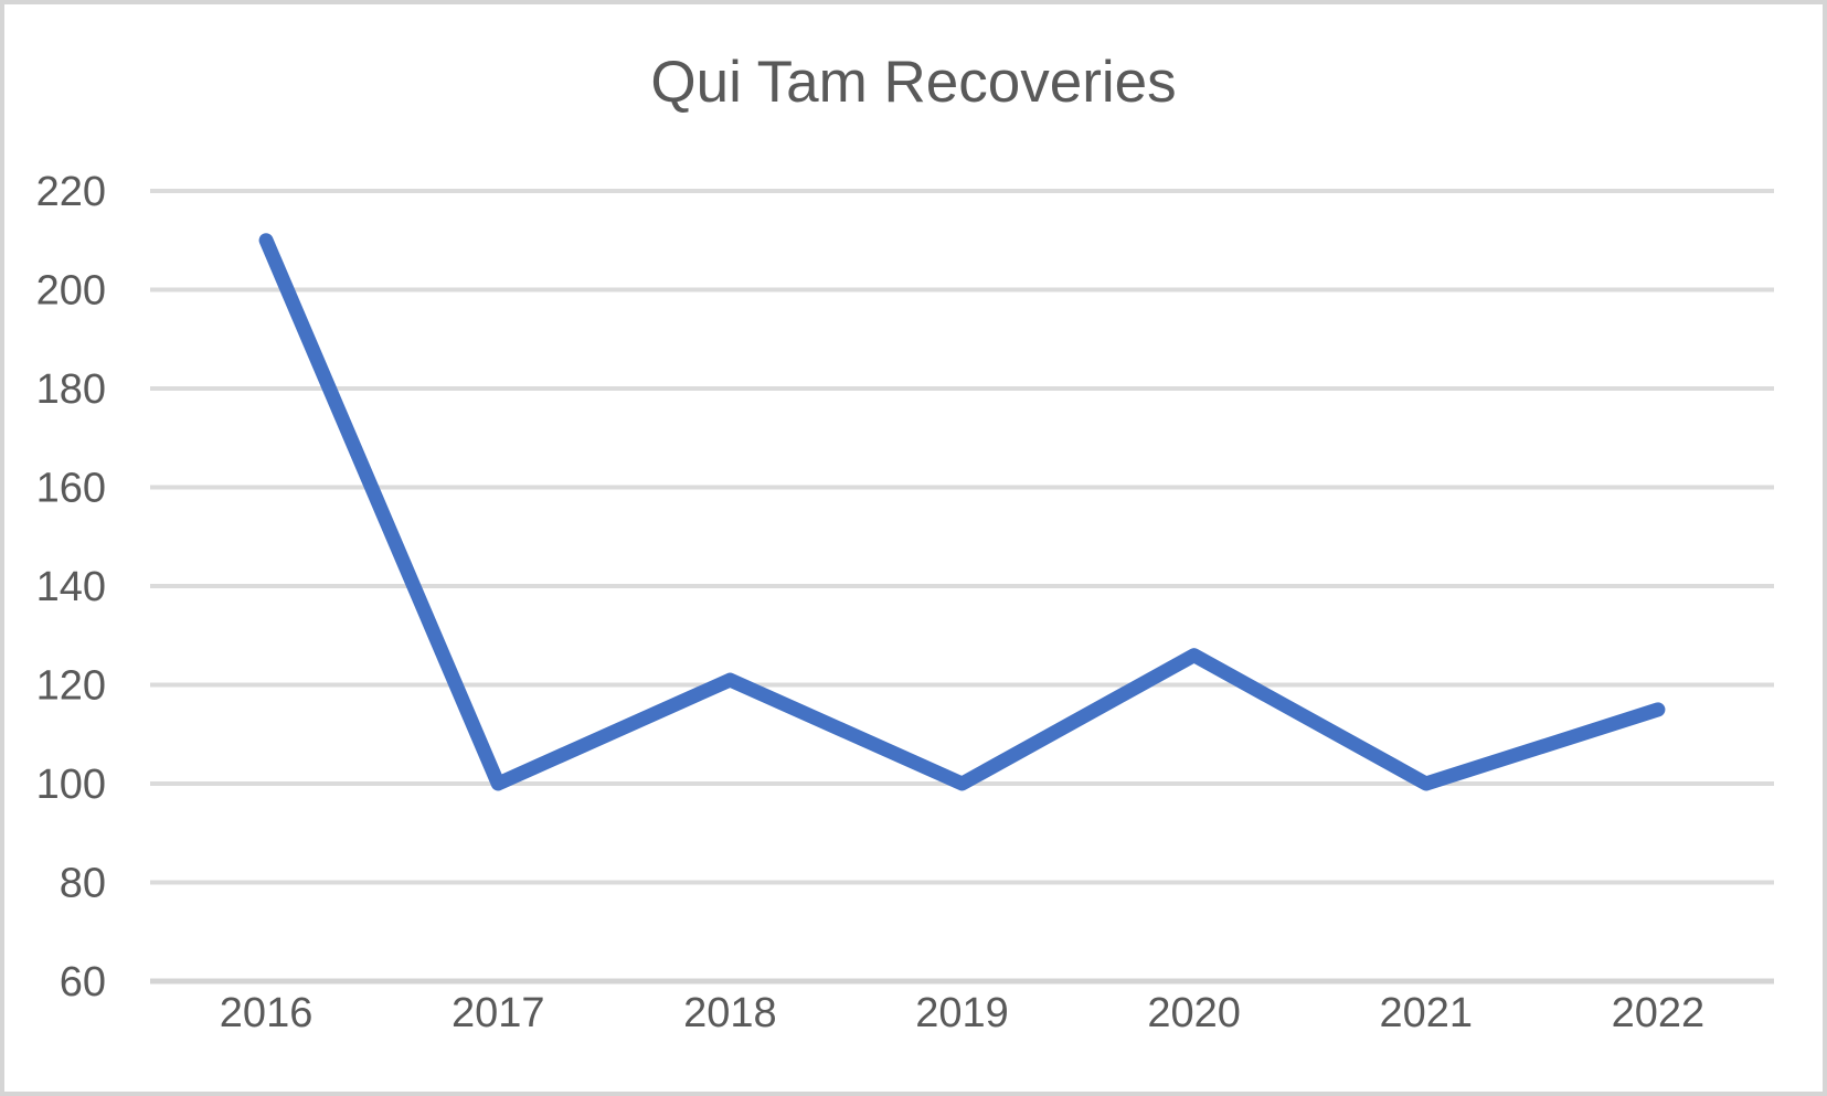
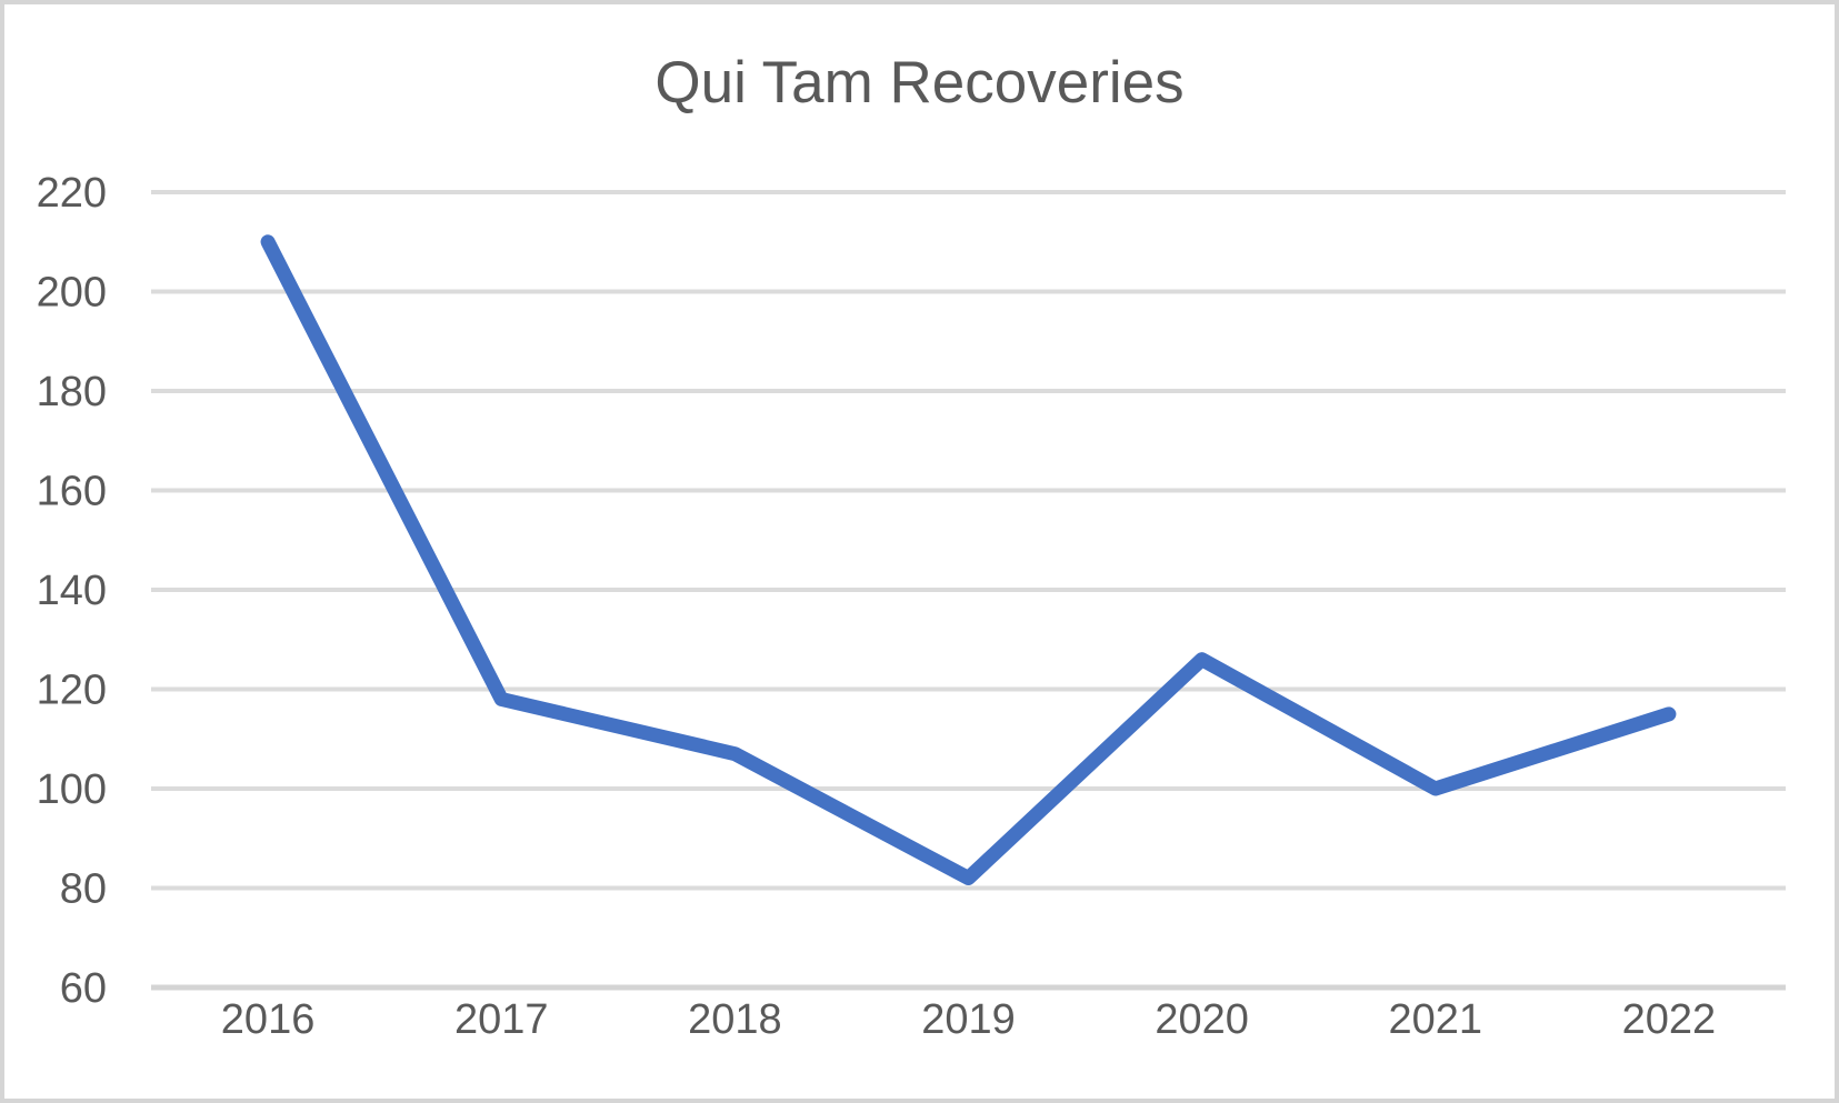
2017: 100 -> 118
2018: 121 -> 107
2019: 100 -> 82
